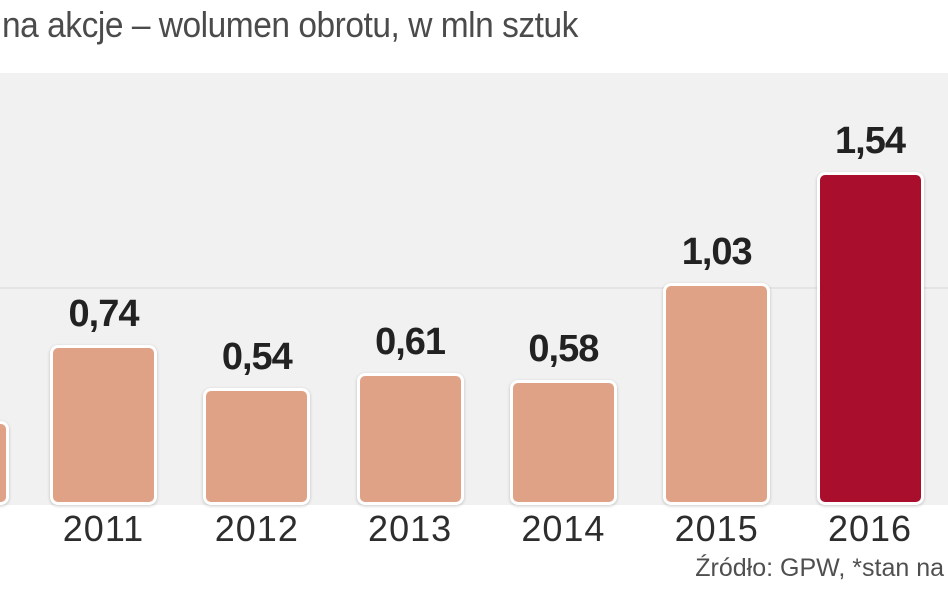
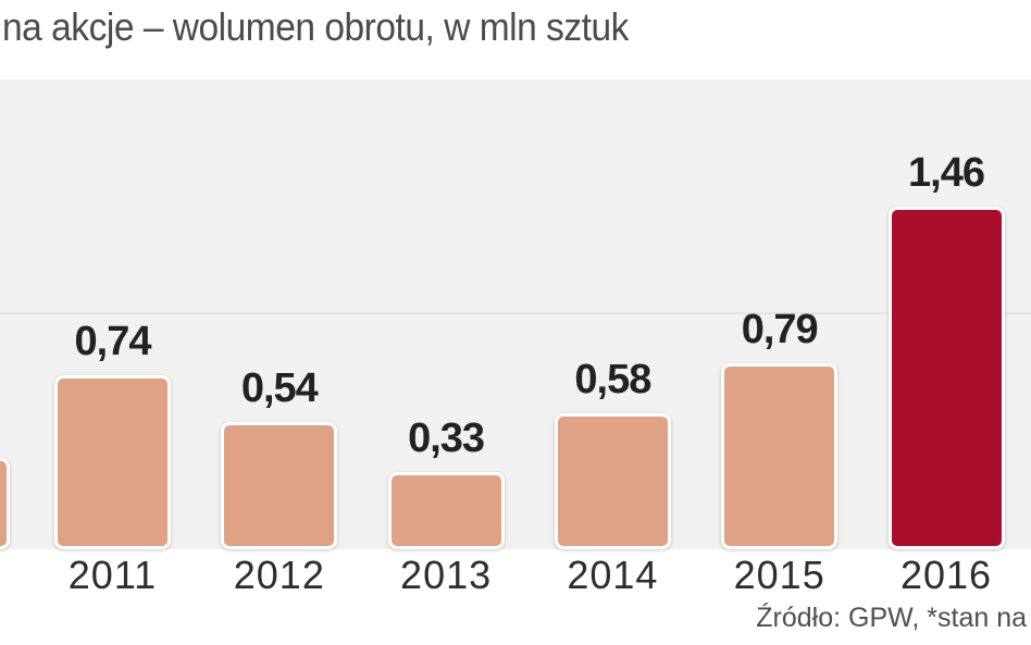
2013: 0,61 -> 0,33
2015: 1,03 -> 0,79
2016: 1,54 -> 1,46
